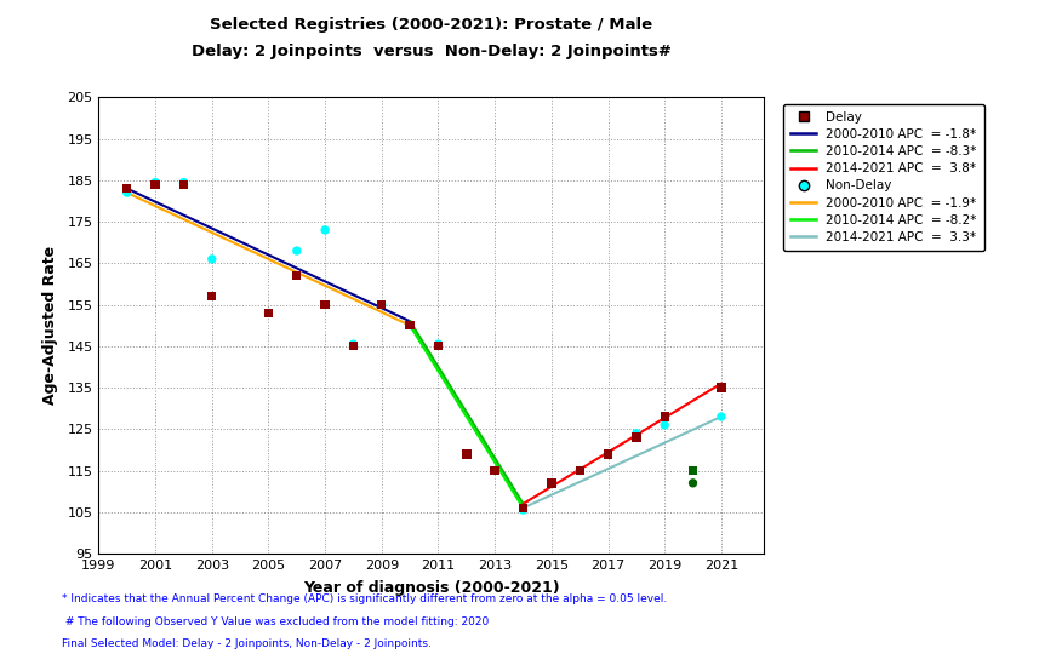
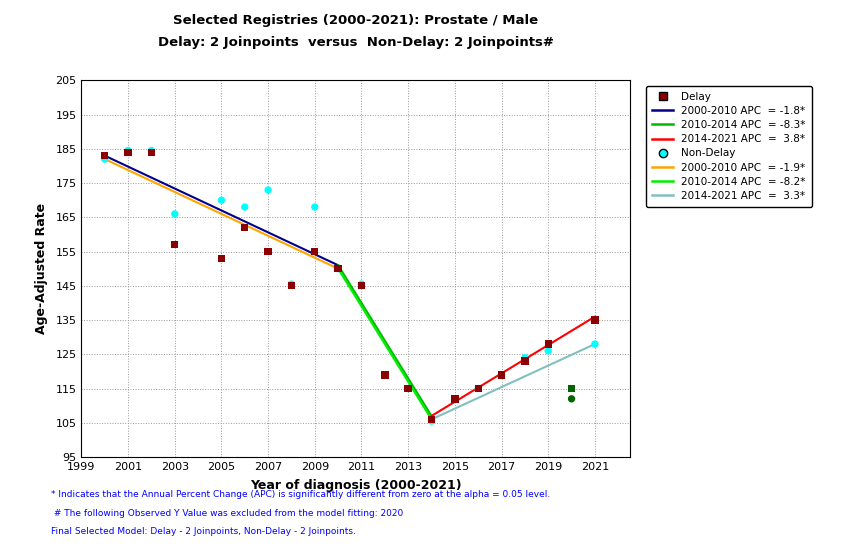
Non-Delay/2005: 153.0 -> 170.0
Non-Delay/2009: 155.0 -> 168.0
